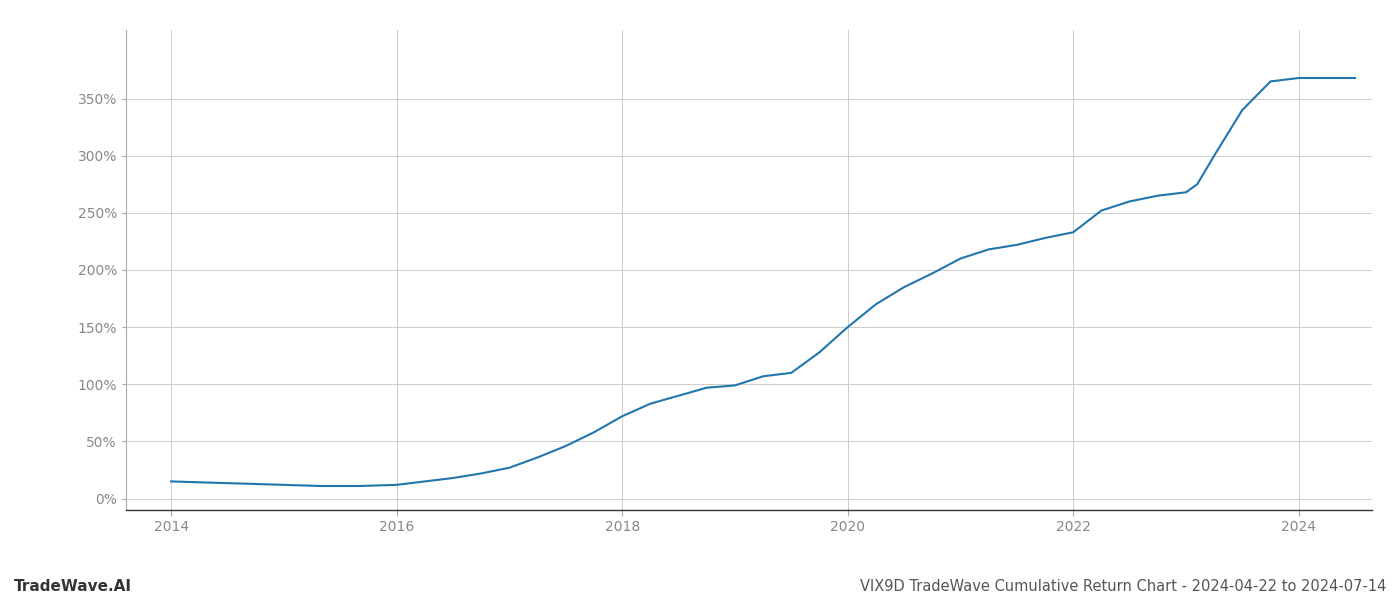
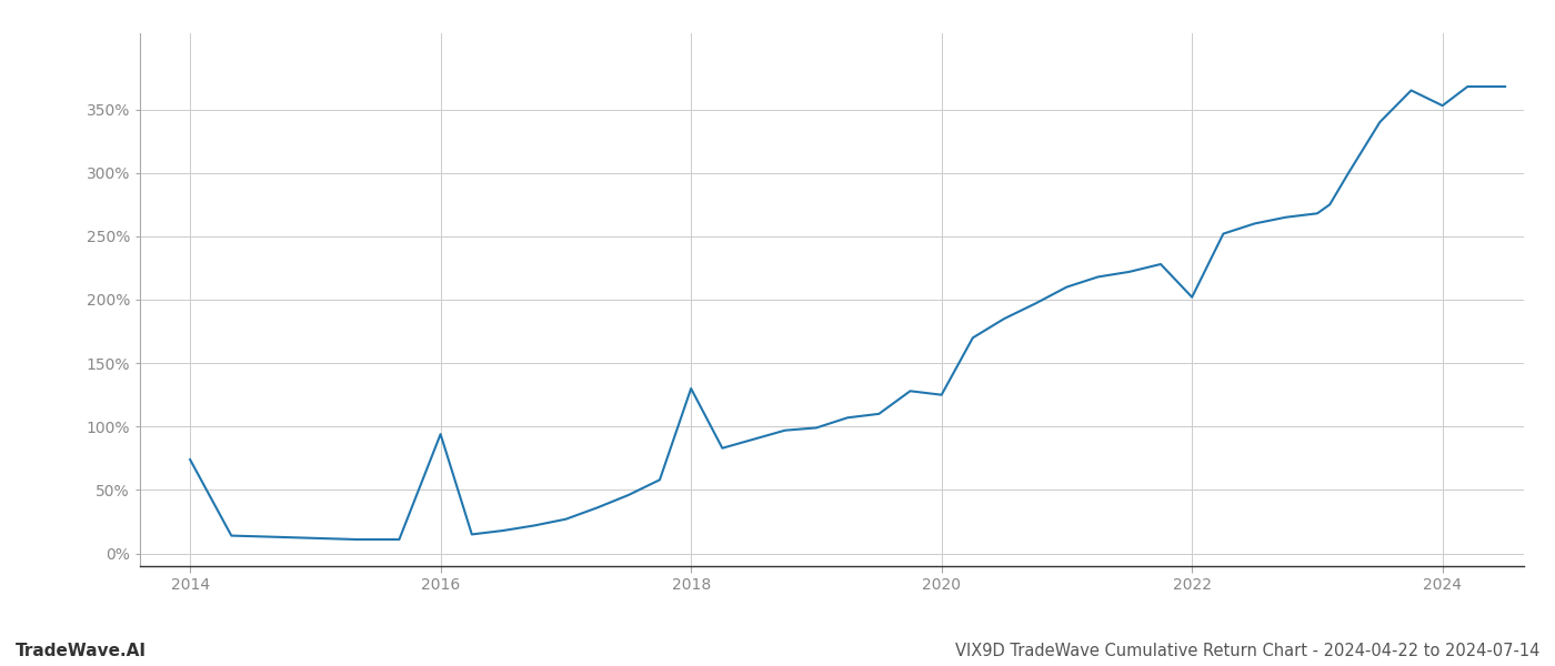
2014: 15% -> 74%
2016: 12% -> 94%
2018: 72% -> 130%
2020: 150% -> 125%
2022: 233% -> 202%
2024: 368% -> 353%
